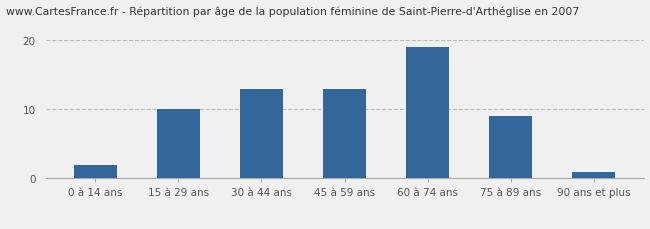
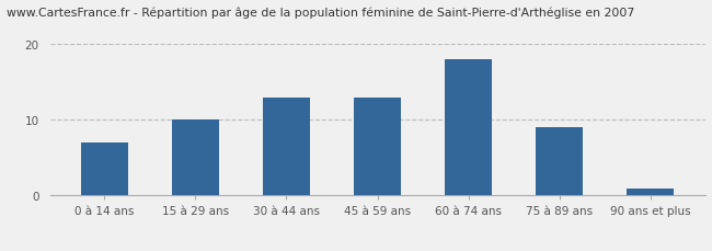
0 à 14 ans: 2 -> 7
60 à 74 ans: 19 -> 18
